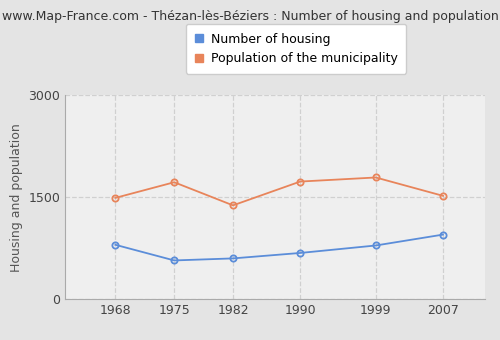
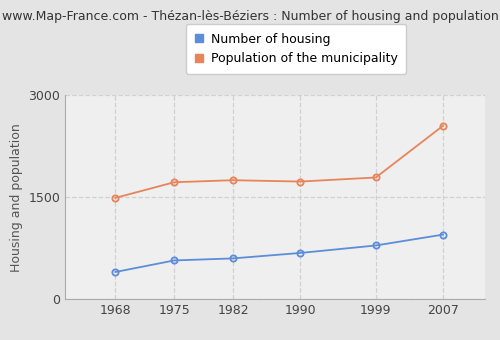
Number of housing/1968: 800 -> 400
Population of the municipality/1982: 1380 -> 1750
Population of the municipality/2007: 1520 -> 2550
